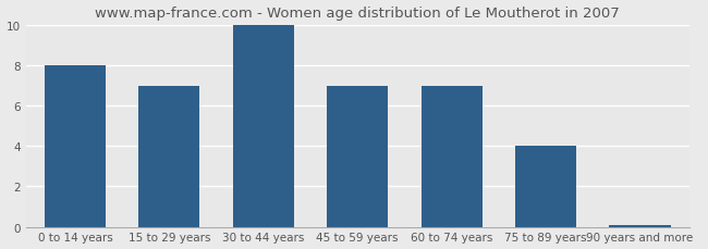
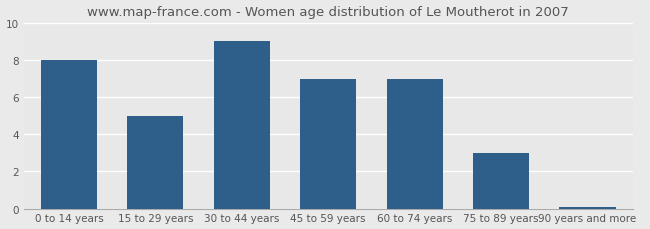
15 to 29 years: 7.0 -> 5.0
30 to 44 years: 10.0 -> 9.0
75 to 89 years: 4.0 -> 3.0
